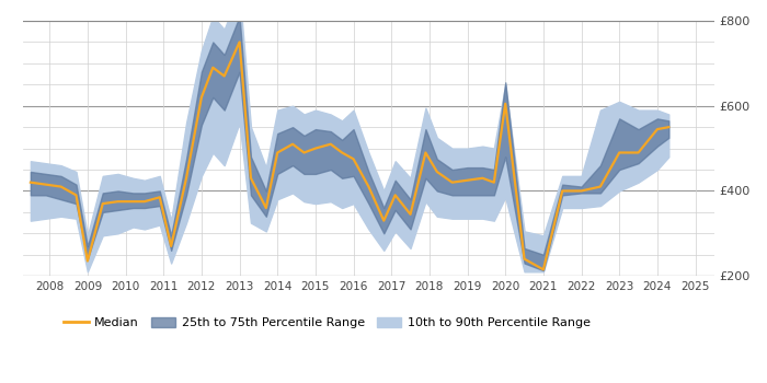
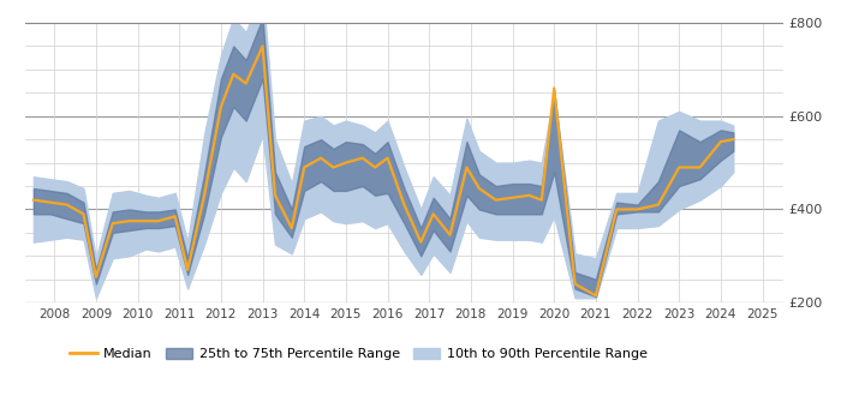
Median/2009: £235 -> £255
Median/2016: £475 -> £510
Median/2020: £605 -> £660
